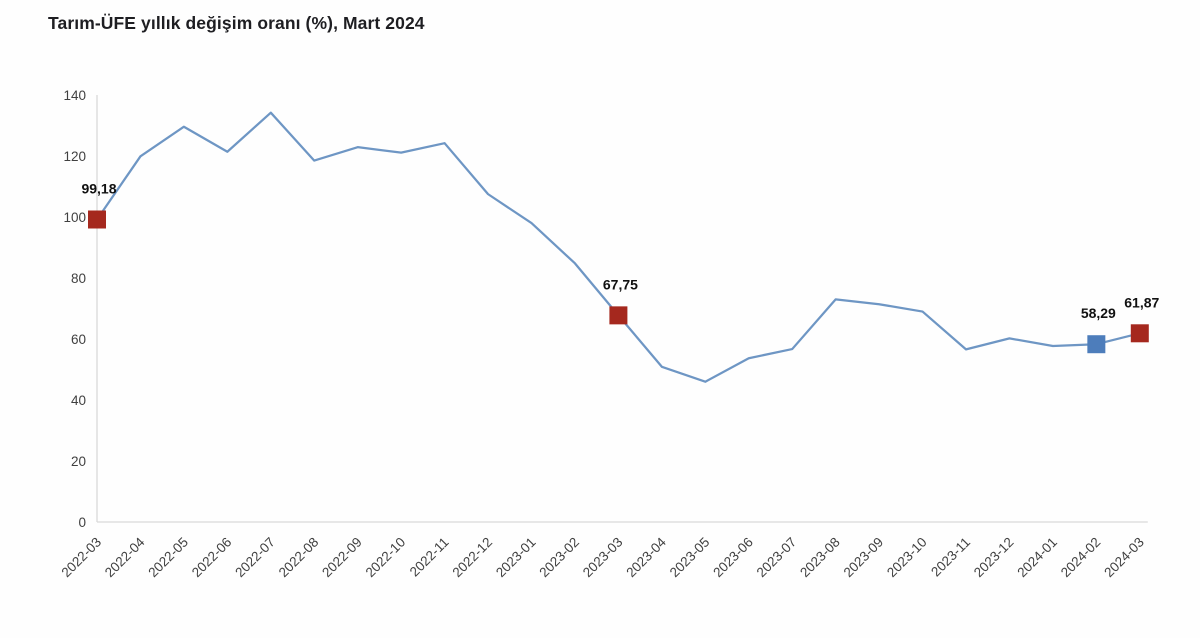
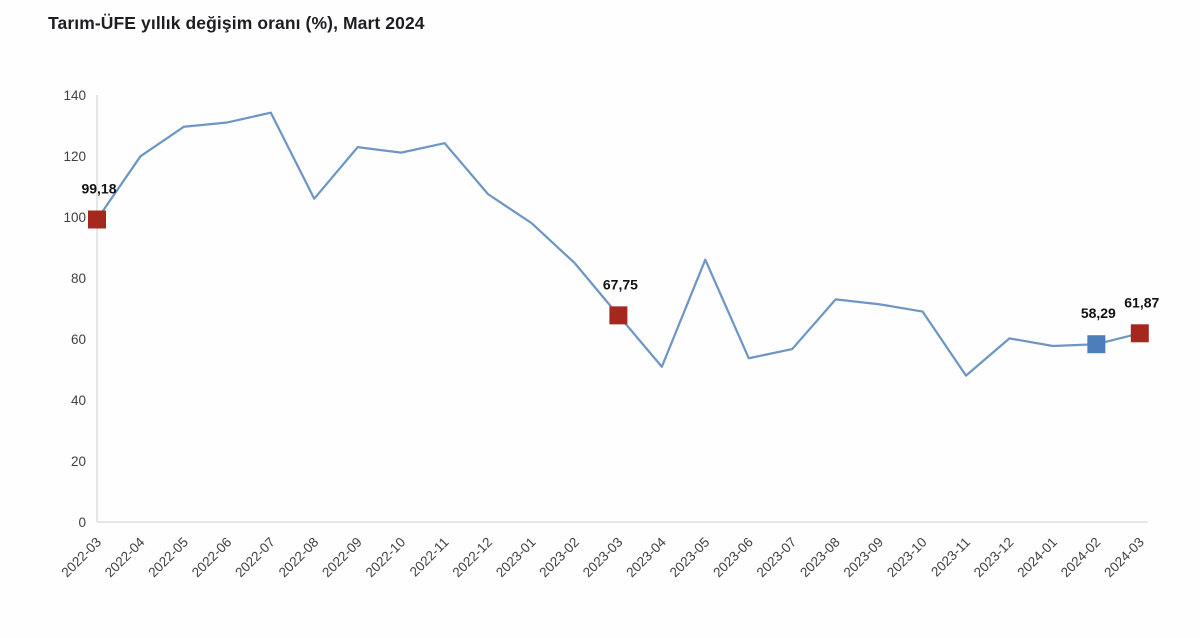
2022-06: 121 -> 131
2022-08: 118 -> 106
2023-05: 46 -> 86
2023-11: 57 -> 48
